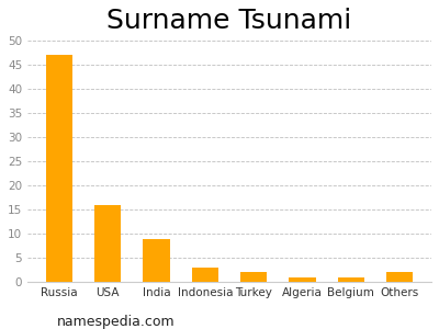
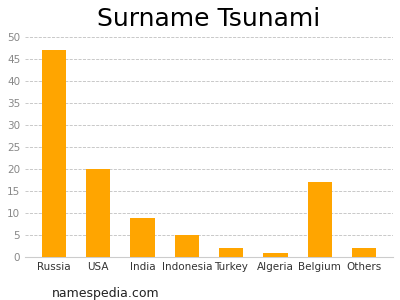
USA: 16 -> 20
Indonesia: 3 -> 5
Belgium: 1 -> 17
